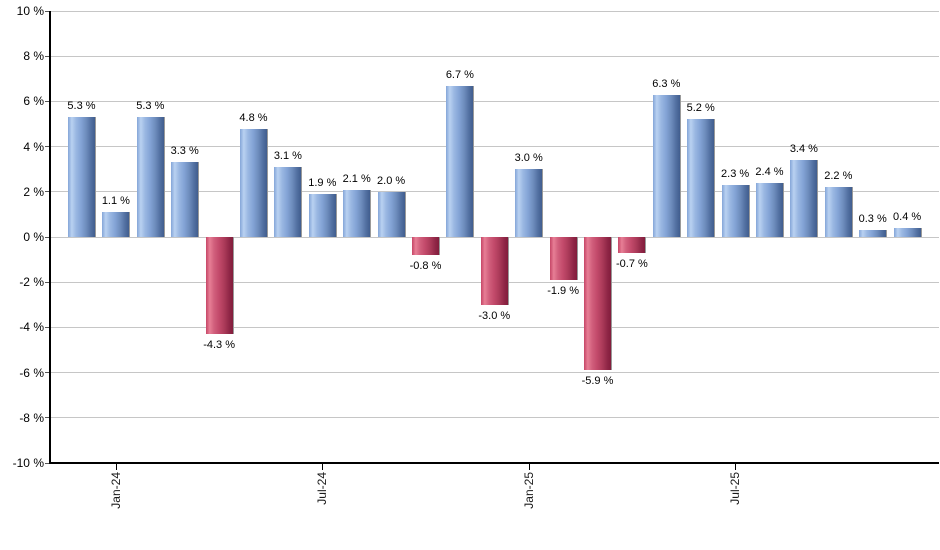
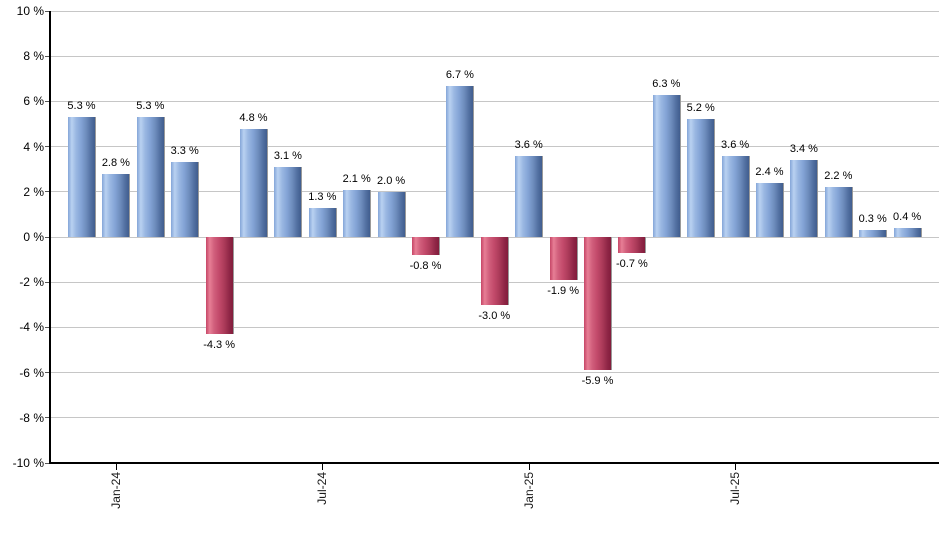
Jan-24: 1.1 -> 2.8
Jul-24: 1.9 -> 1.3
Jan-25: 3.0 -> 3.6
Jul-25: 2.3 -> 3.6
